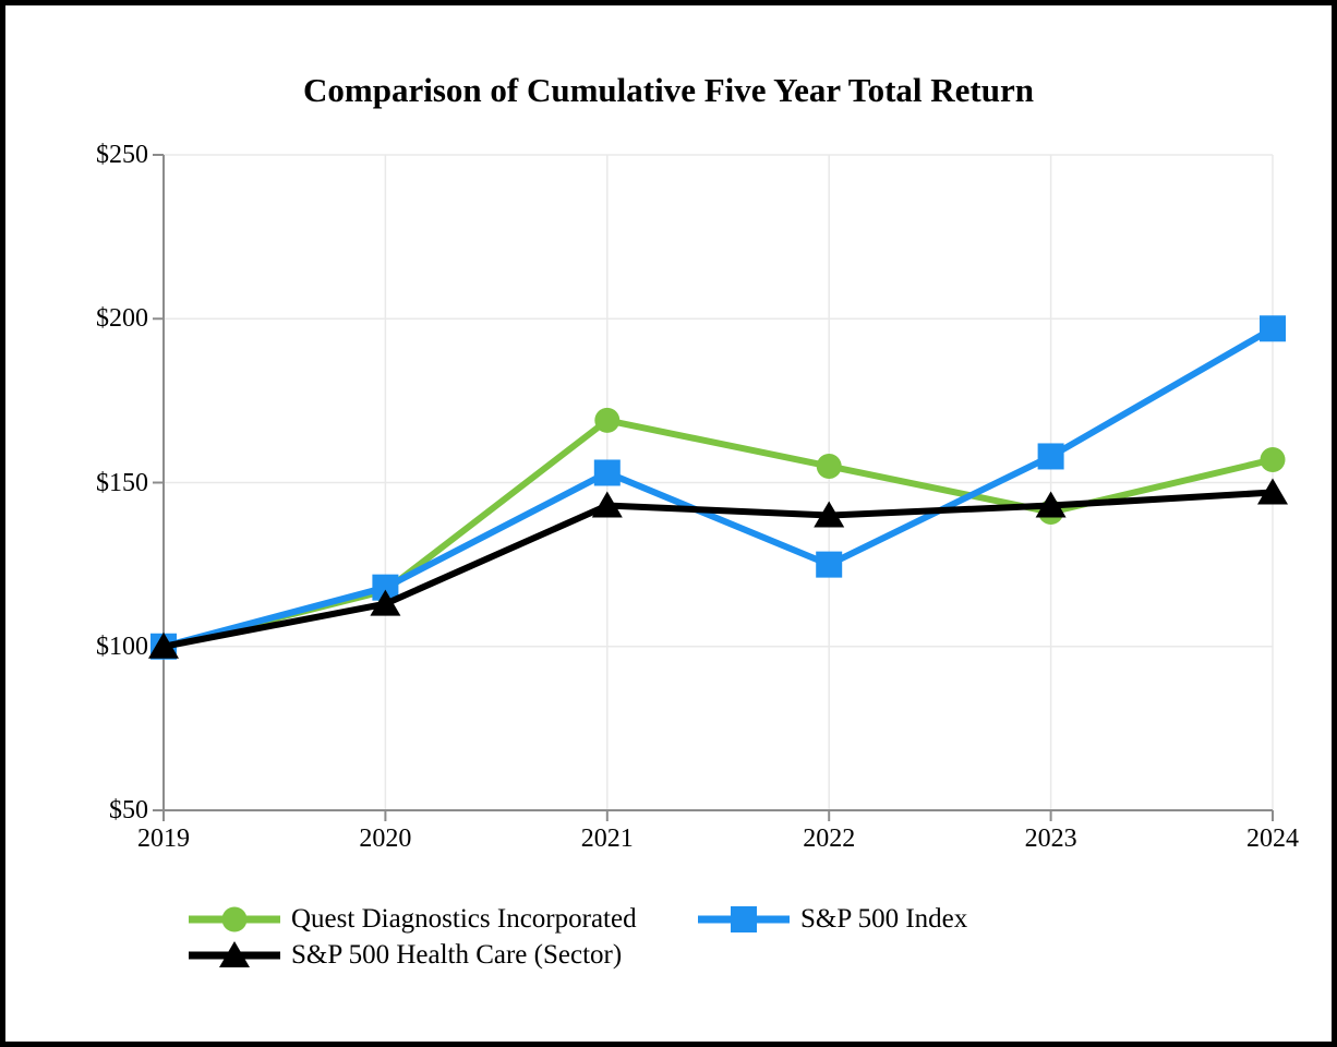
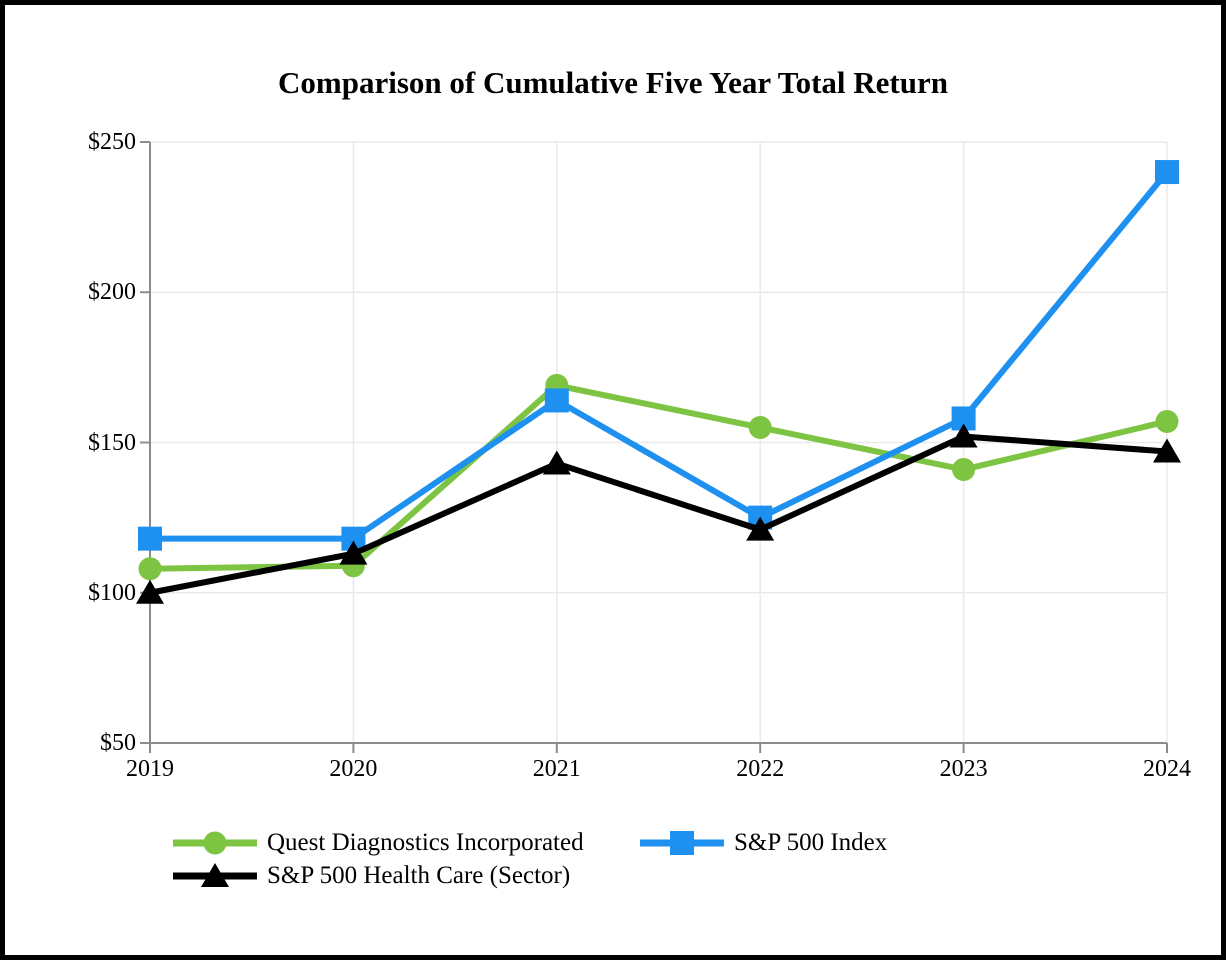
Quest Diagnostics Incorporated/2019: $100 -> $108
S&P 500 Index/2019: $100 -> $118
Quest Diagnostics Incorporated/2020: $117 -> $109
S&P 500 Index/2021: $153 -> $164
S&P 500 Health Care (Sector)/2022: $140 -> $121
S&P 500 Health Care (Sector)/2023: $143 -> $152
S&P 500 Index/2024: $197 -> $240
